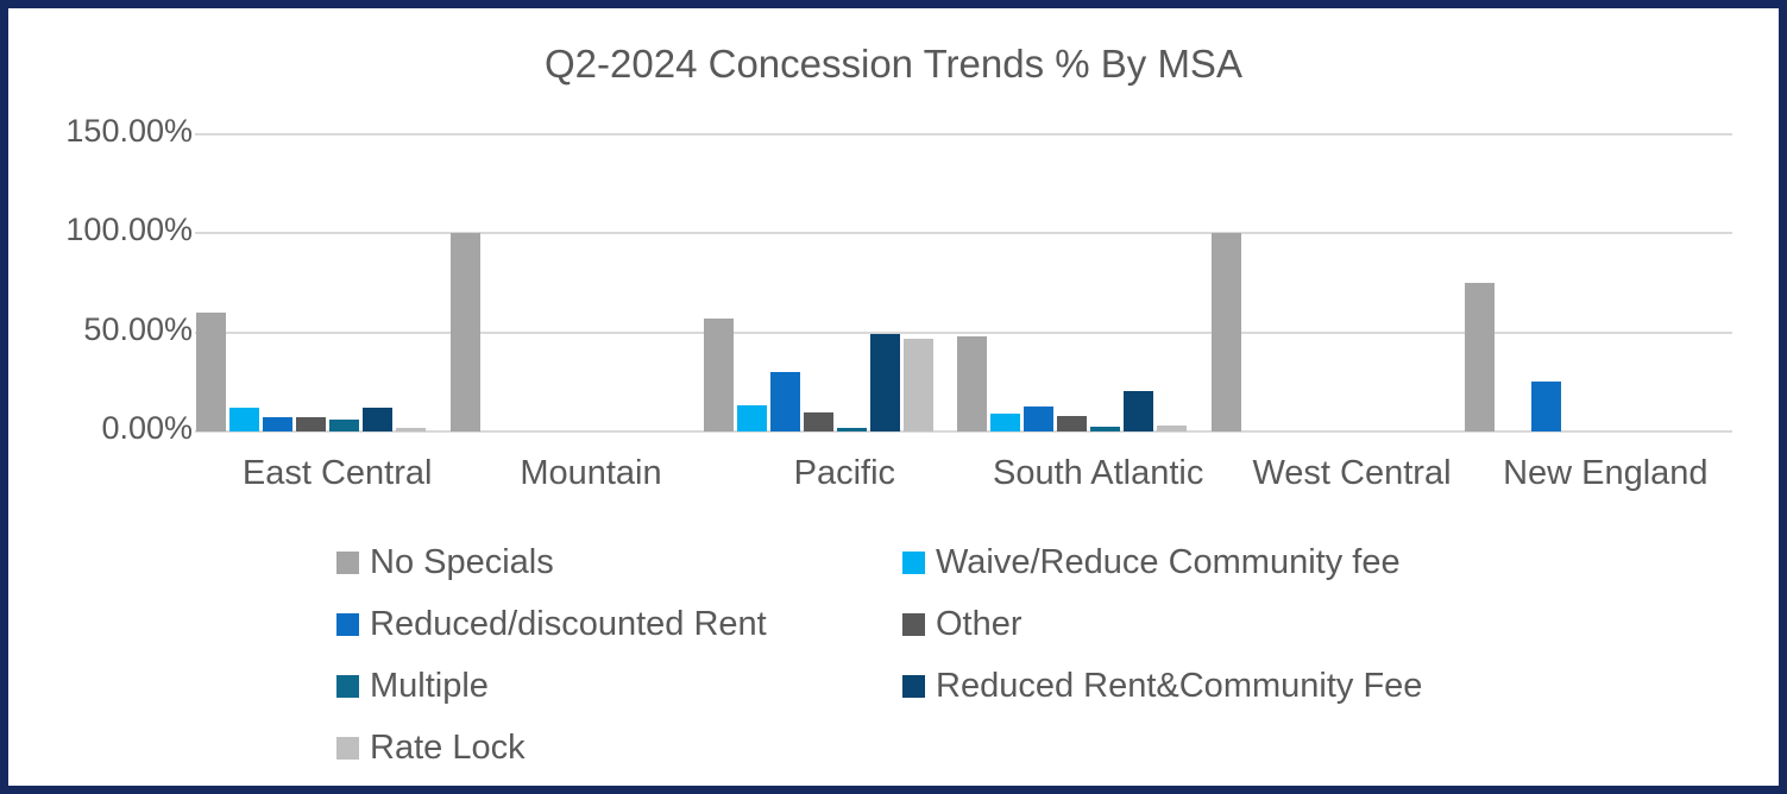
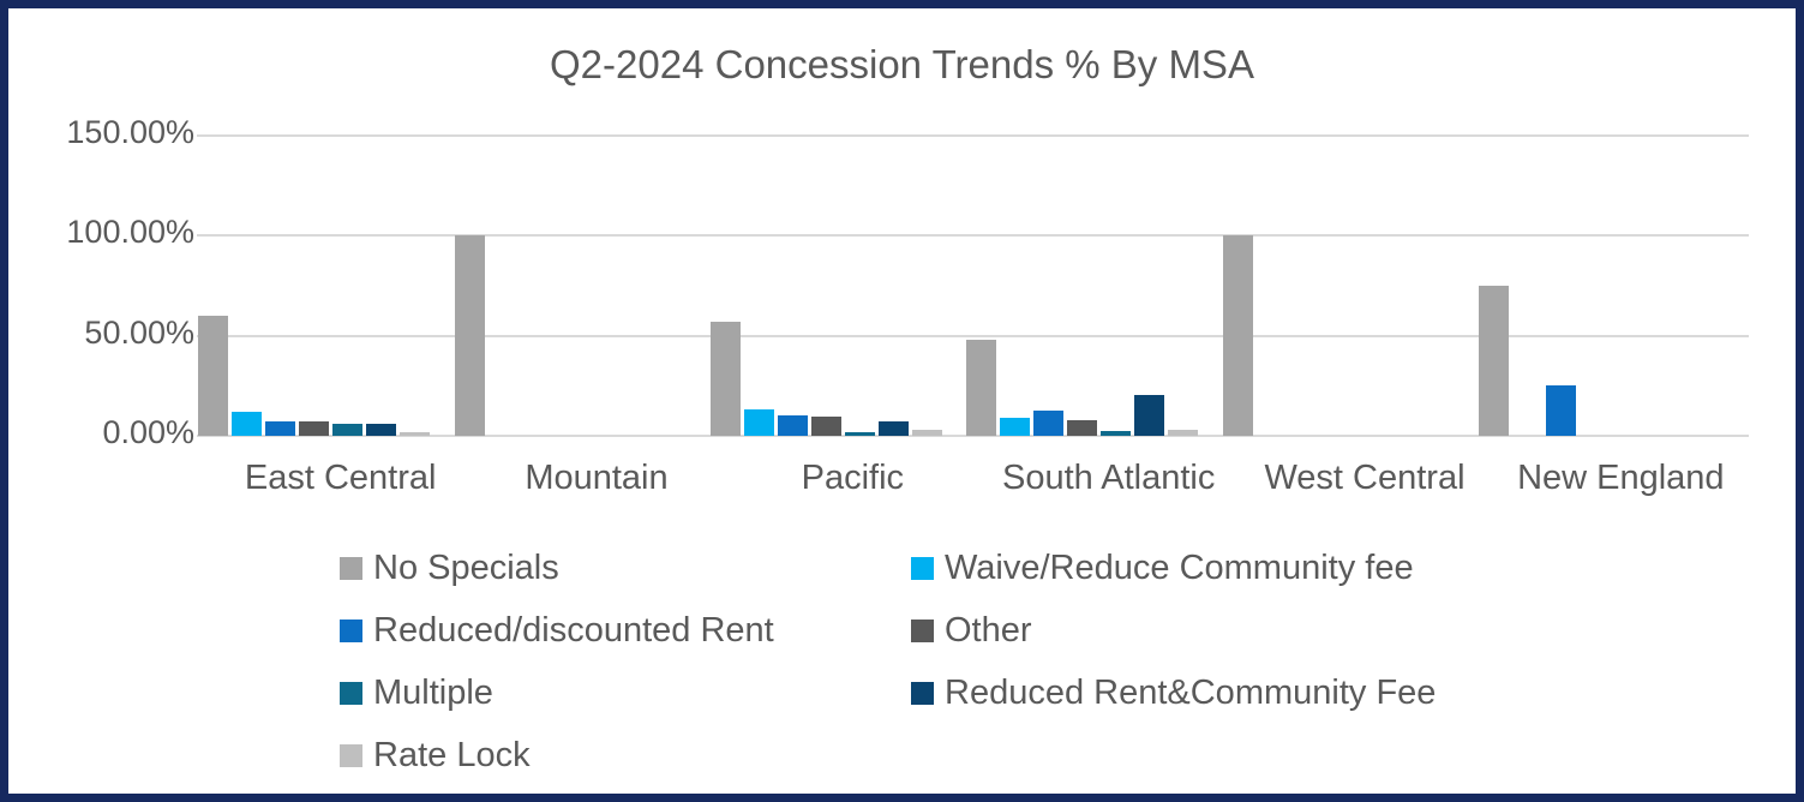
Reduced Rent&Community Fee/East Central: 12% -> 6%
Reduced/discounted Rent/Pacific: 30% -> 10%
Reduced Rent&Community Fee/Pacific: 49% -> 7%
Rate Lock/Pacific: 47% -> 3%
